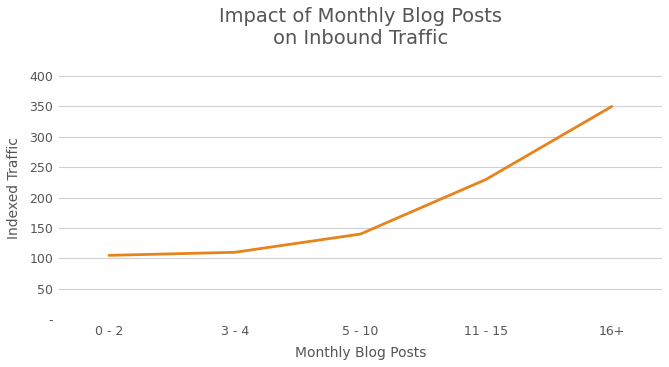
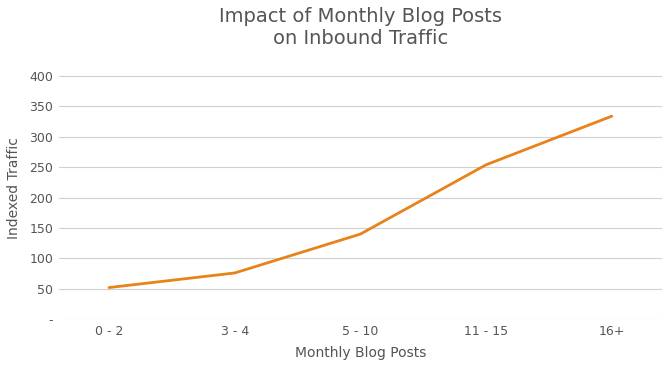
0 - 2: 105 -> 52
3 - 4: 110 -> 76
11 - 15: 230 -> 254
16+: 350 -> 334
